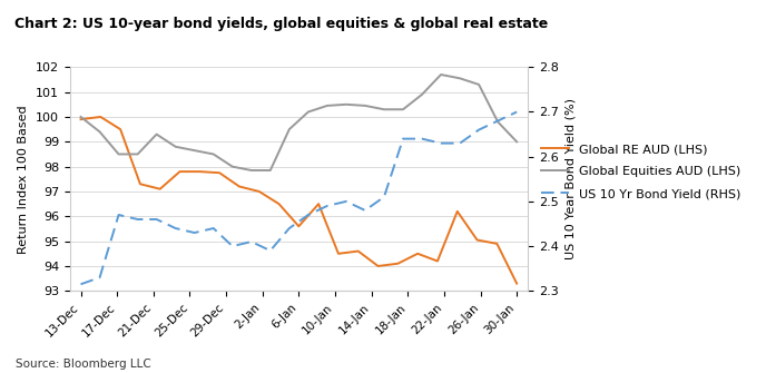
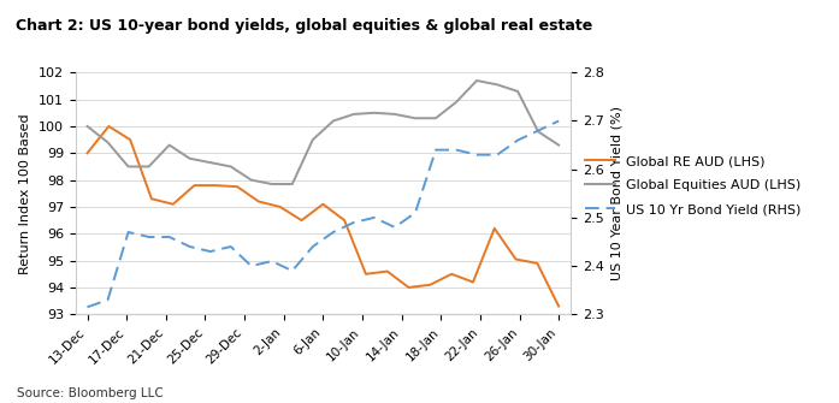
Global RE AUD (LHS)/13-Dec: 99.90 -> 99.00
Global RE AUD (LHS)/6-Jan: 95.60 -> 97.10
Global Equities AUD (LHS)/30-Jan: 99.00 -> 99.30
